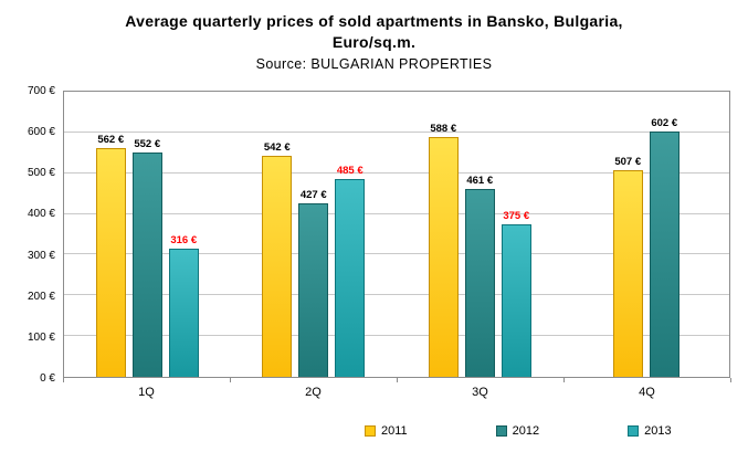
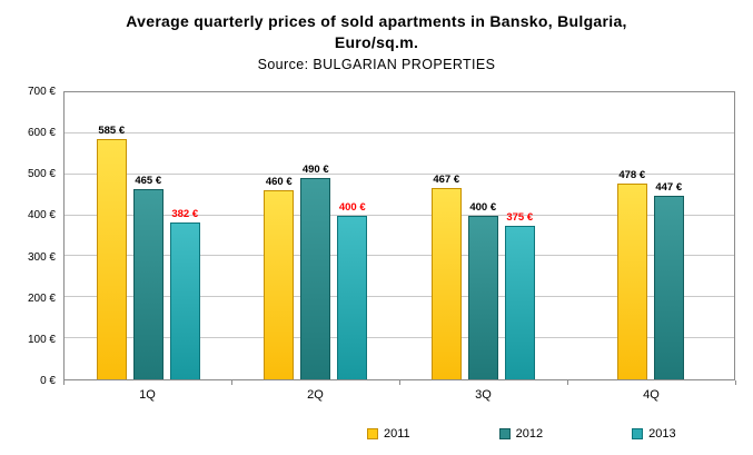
2011/1Q: 562 -> 585
2012/1Q: 552 -> 465
2013/1Q: 316 -> 382
2011/2Q: 542 -> 460
2012/2Q: 427 -> 490
2013/2Q: 485 -> 400
2011/3Q: 588 -> 467
2012/3Q: 461 -> 400
2011/4Q: 507 -> 478
2012/4Q: 602 -> 447
